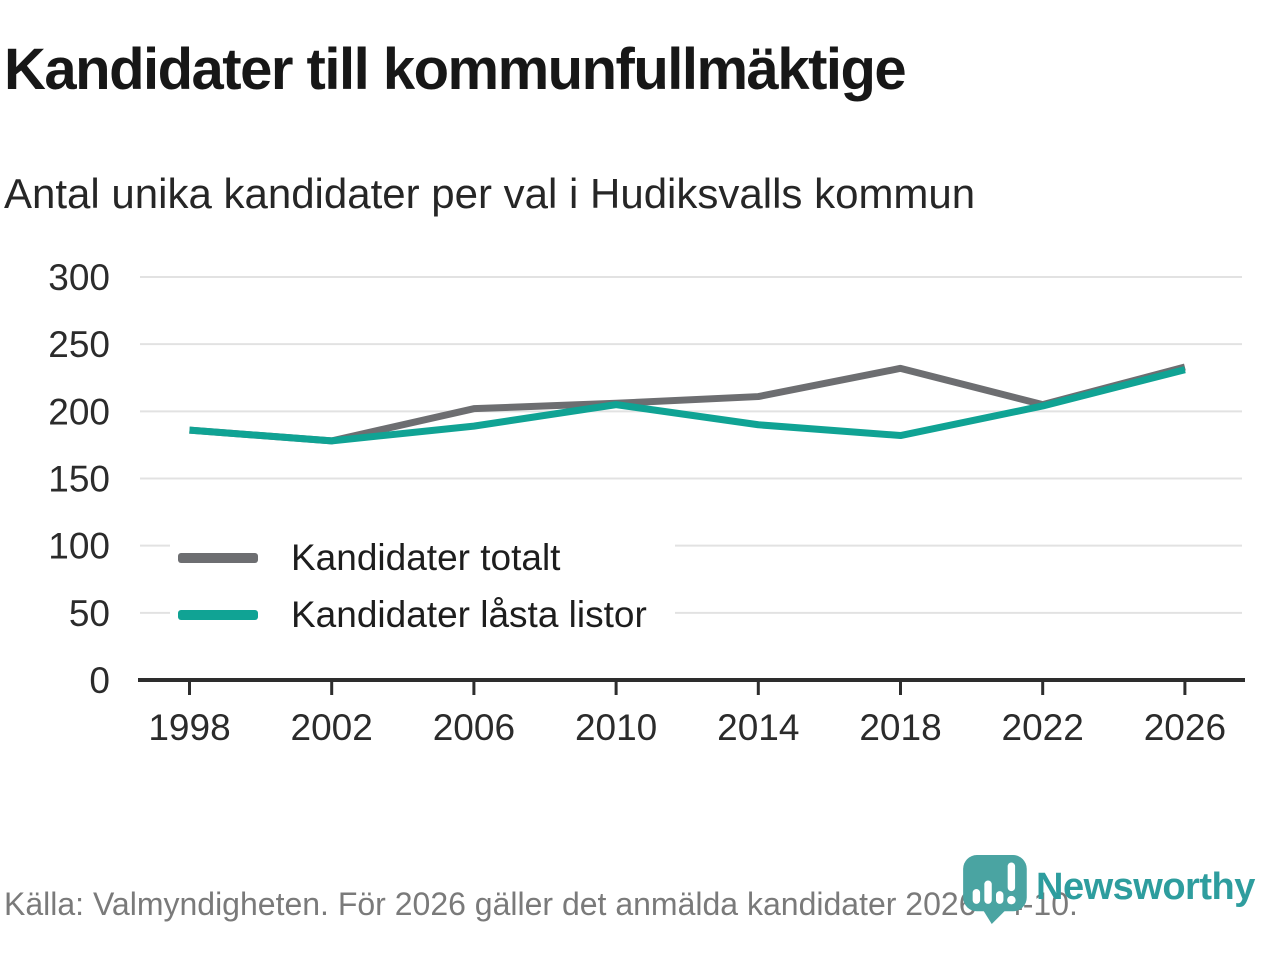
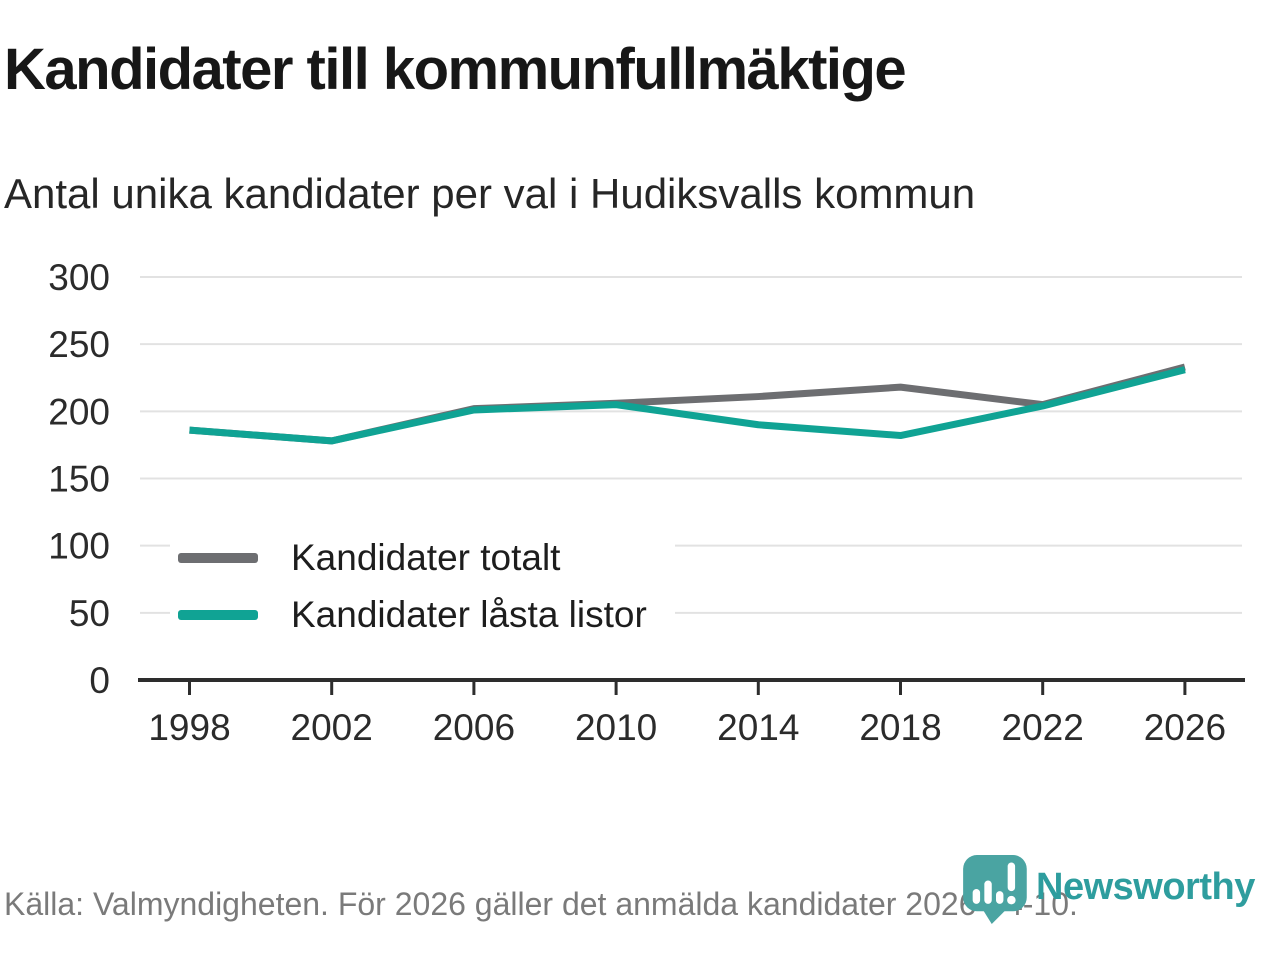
Kandidater låsta listor/2006: 189 -> 201
Kandidater totalt/2018: 232 -> 218
